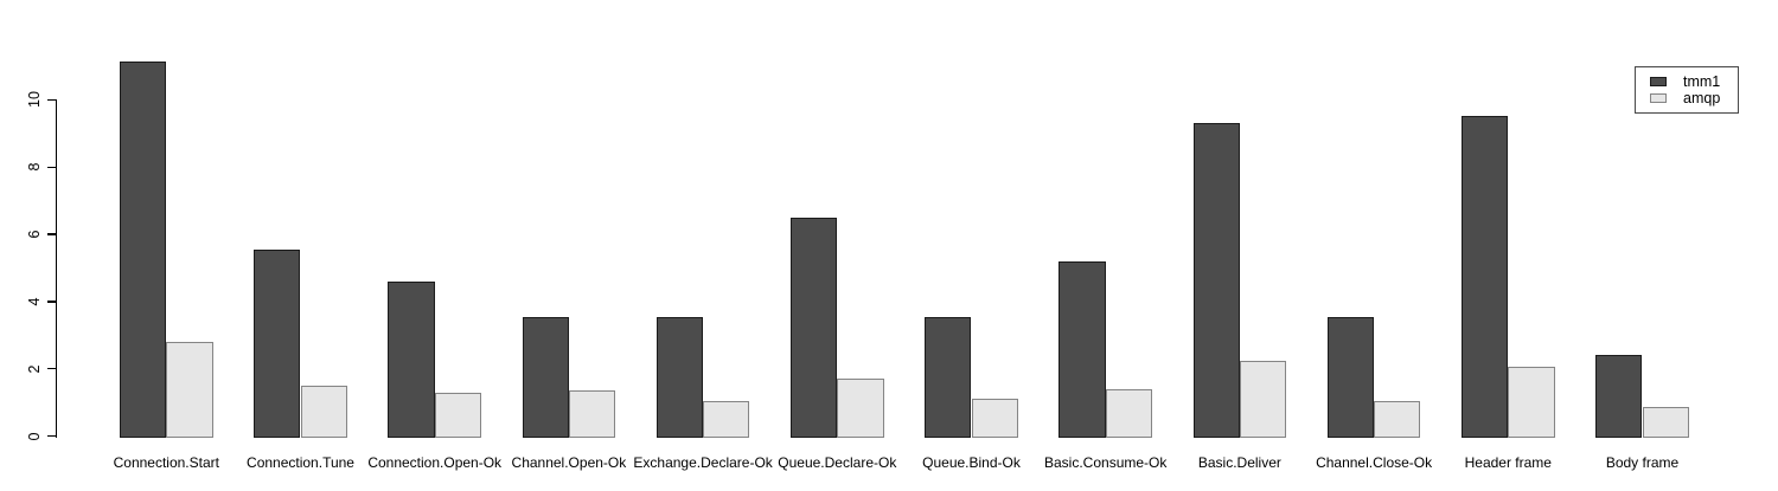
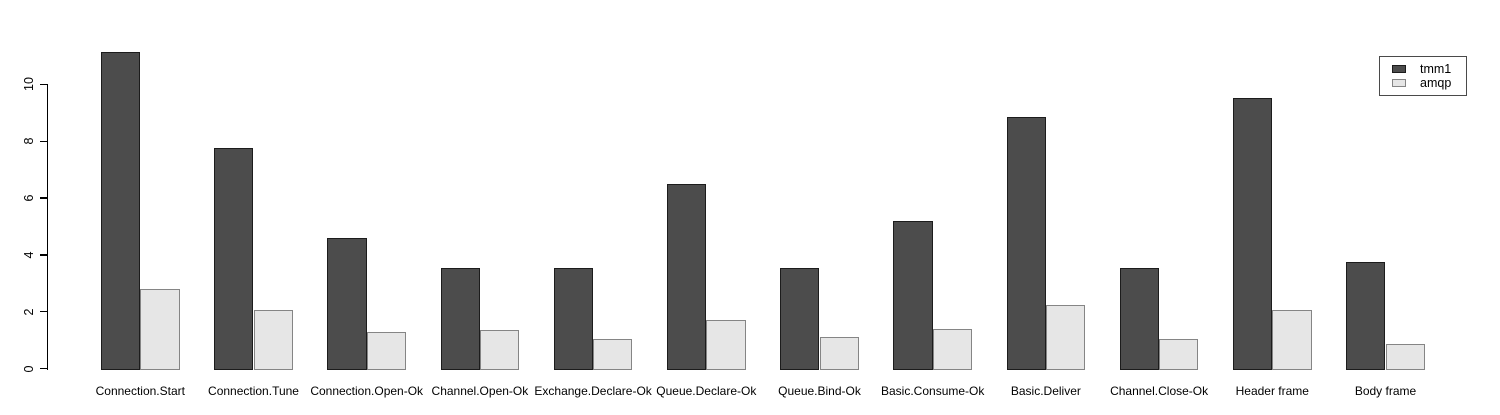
tmm1/Connection.Tune: 5.6 -> 7.8
amqp/Connection.Tune: 1.6 -> 2.1
tmm1/Basic.Deliver: 9.3 -> 8.9
tmm1/Body frame: 2.5 -> 3.8
